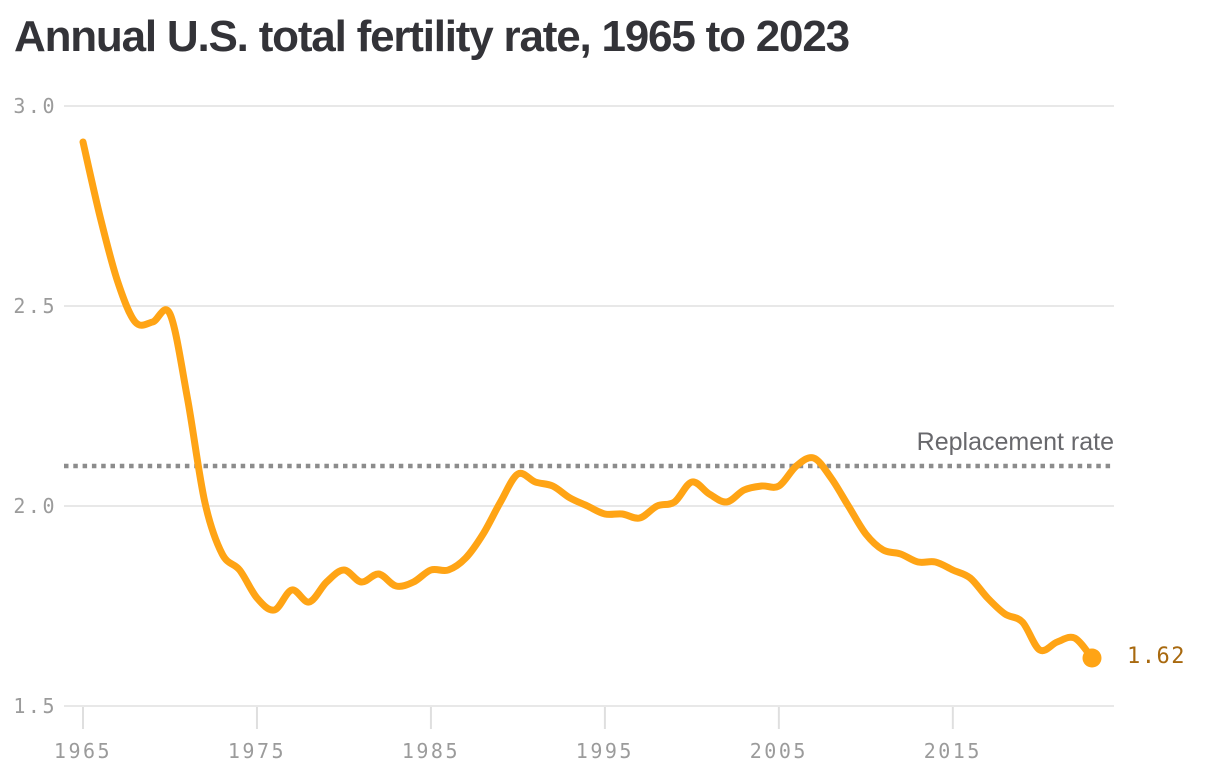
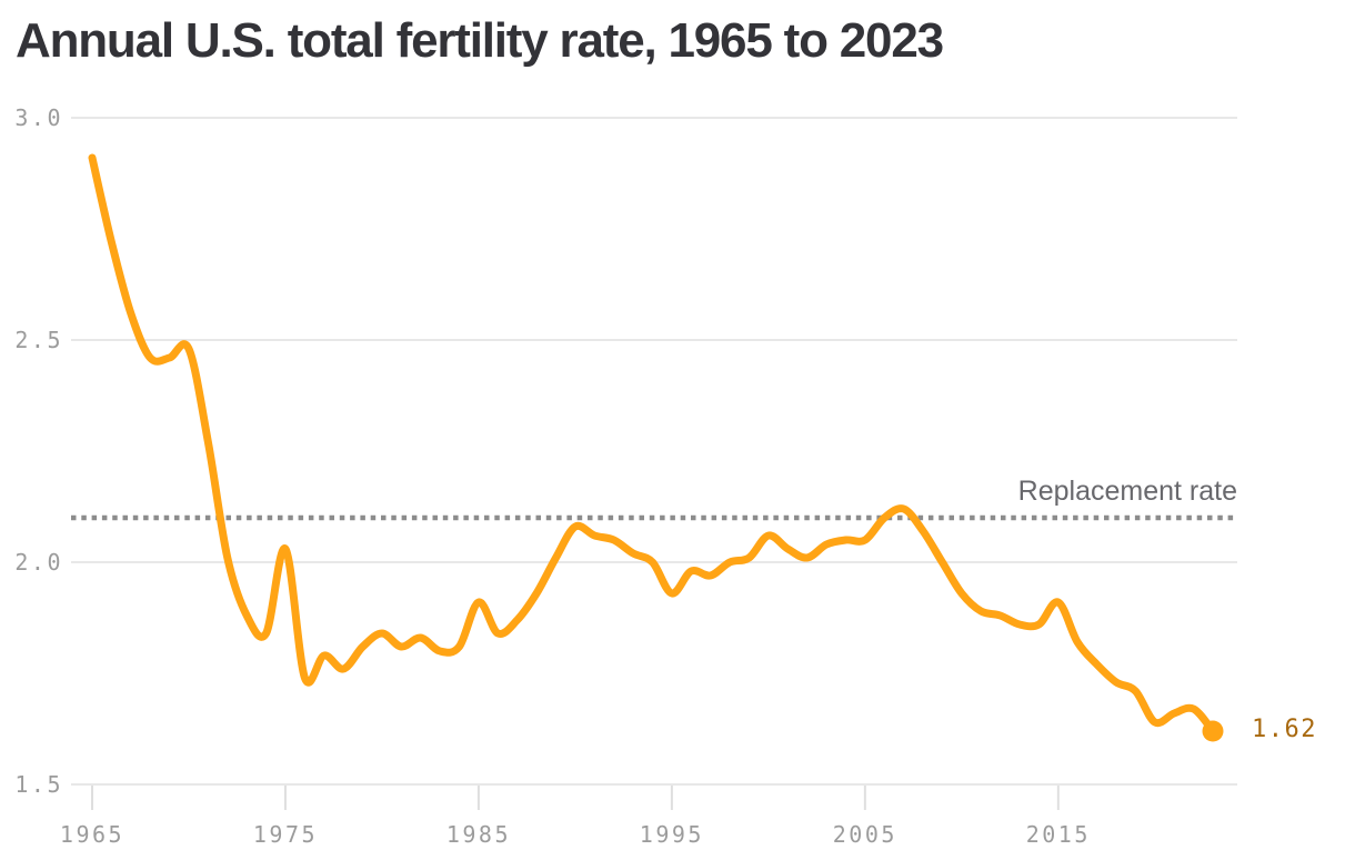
1975: 1.77 -> 2.03
1985: 1.84 -> 1.91
1995: 1.98 -> 1.93
2015: 1.84 -> 1.91
